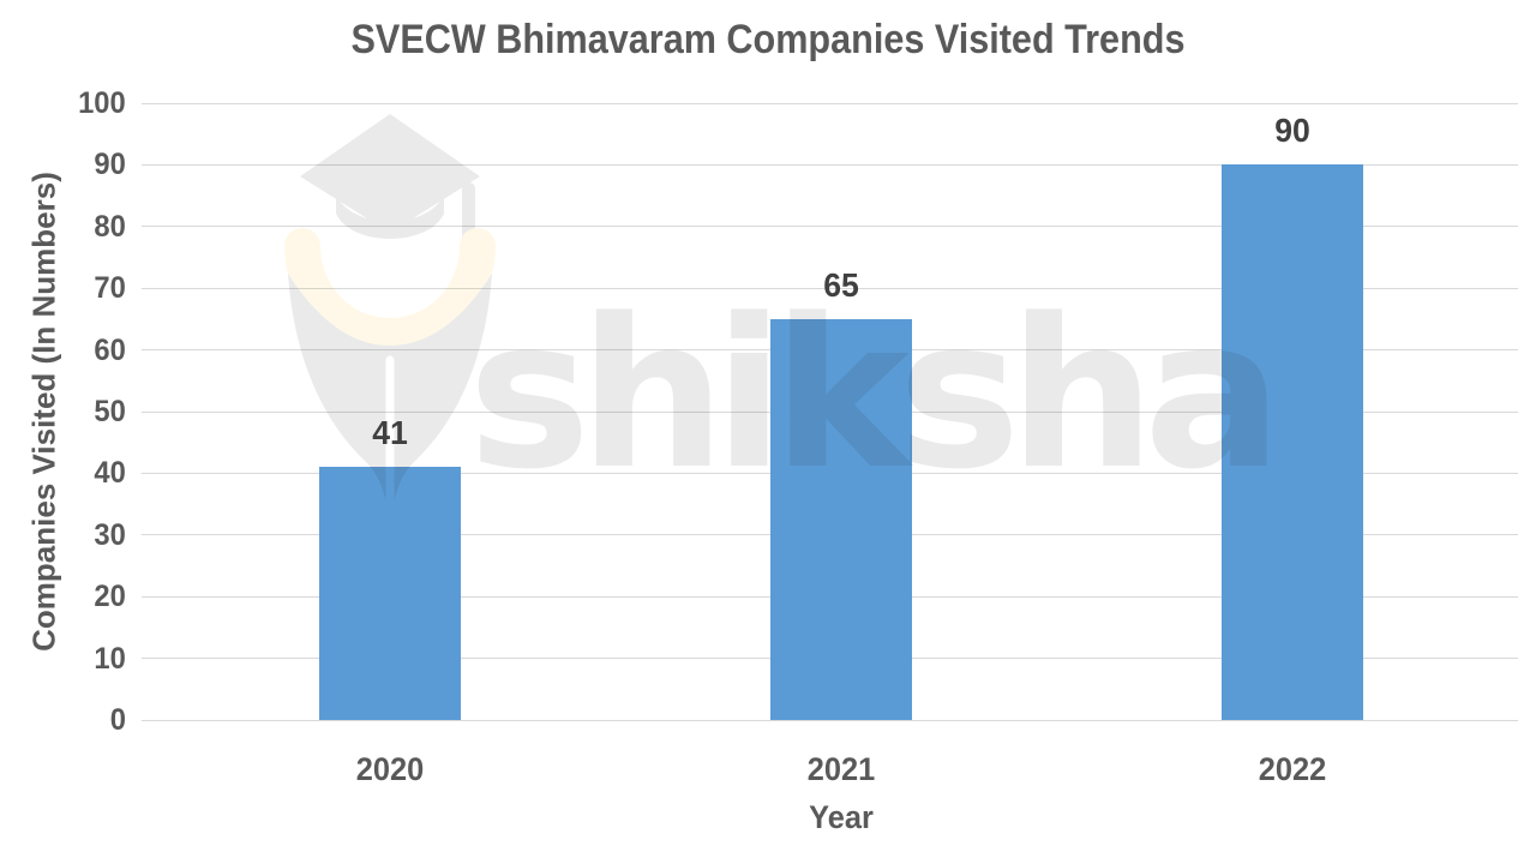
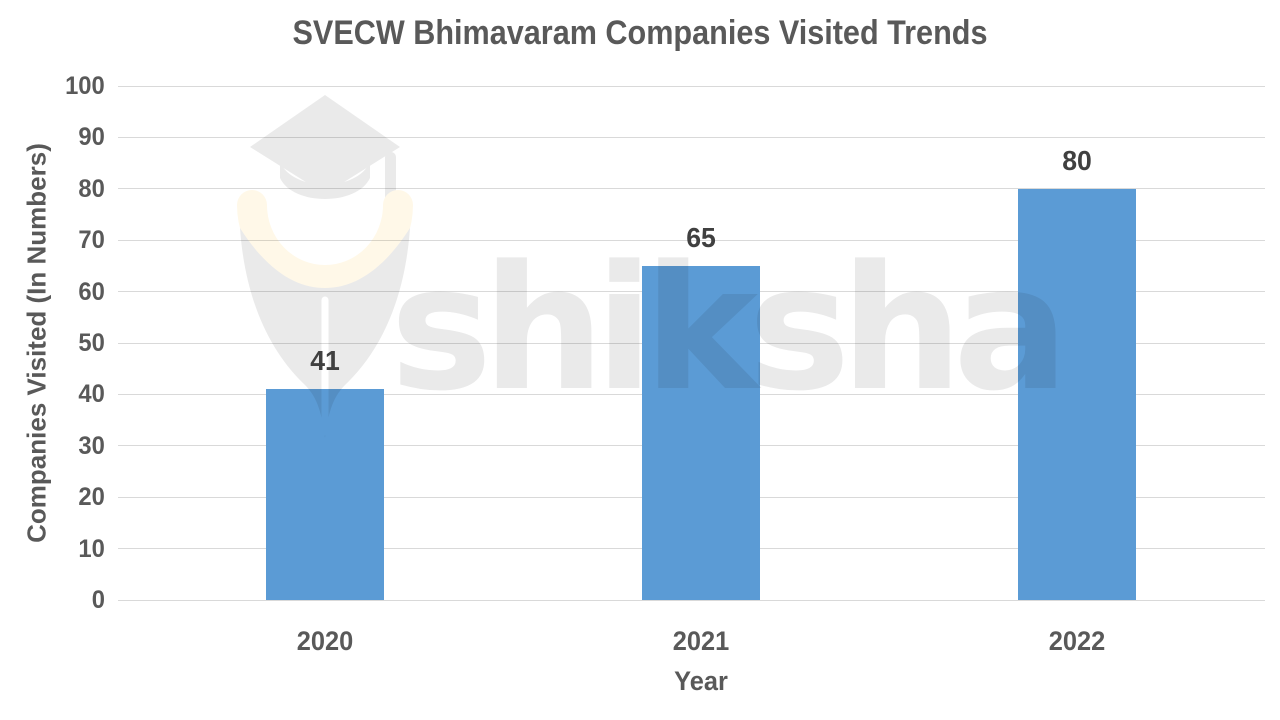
2022: 90 -> 80
